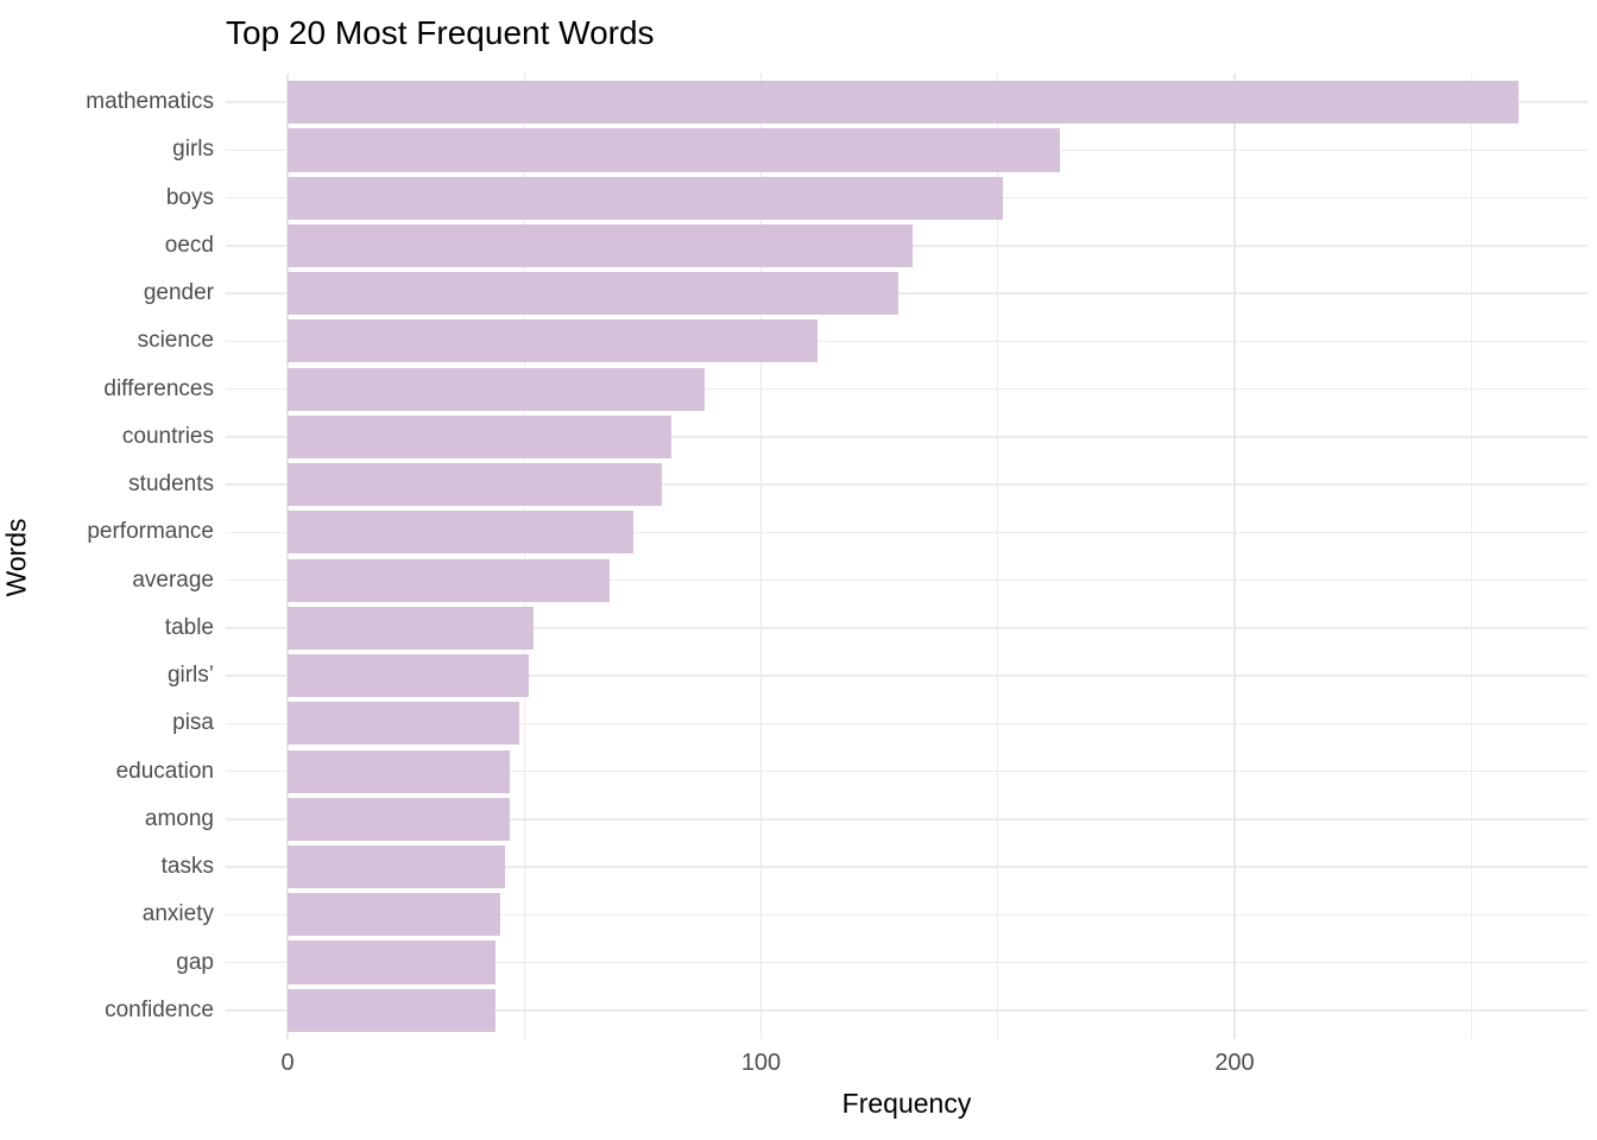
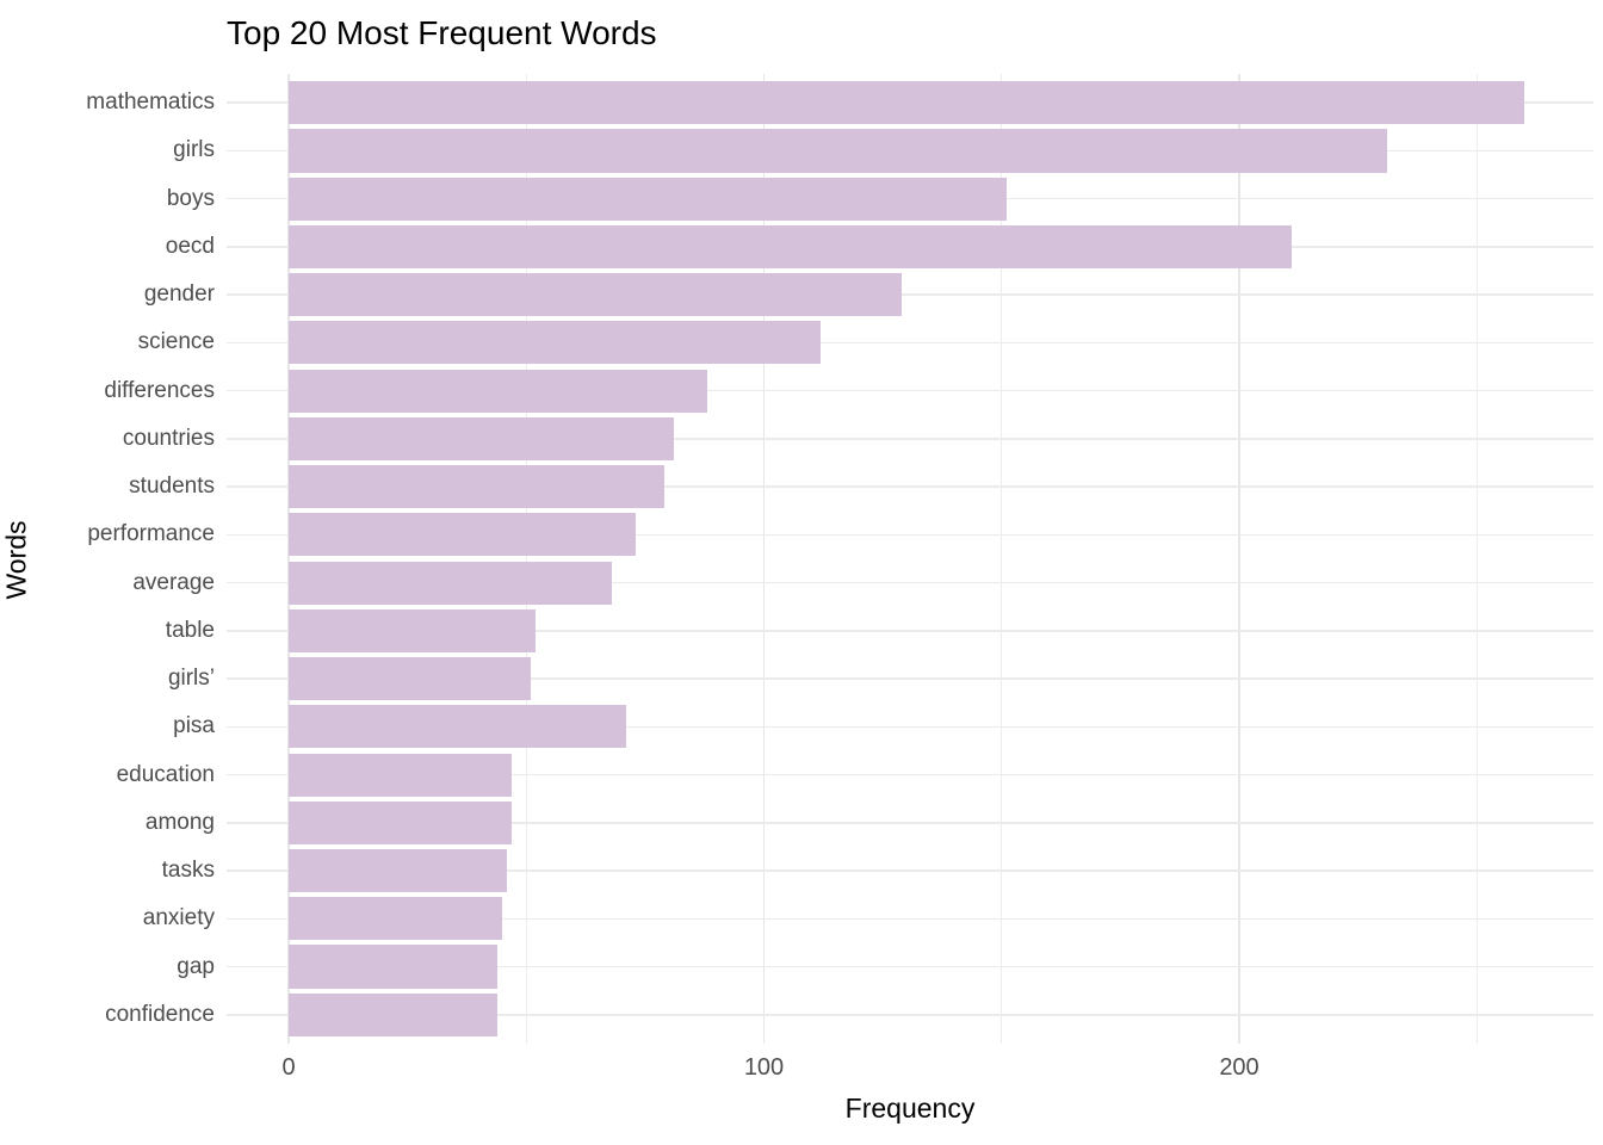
girls: 163 -> 231
oecd: 132 -> 211
pisa: 49 -> 71
